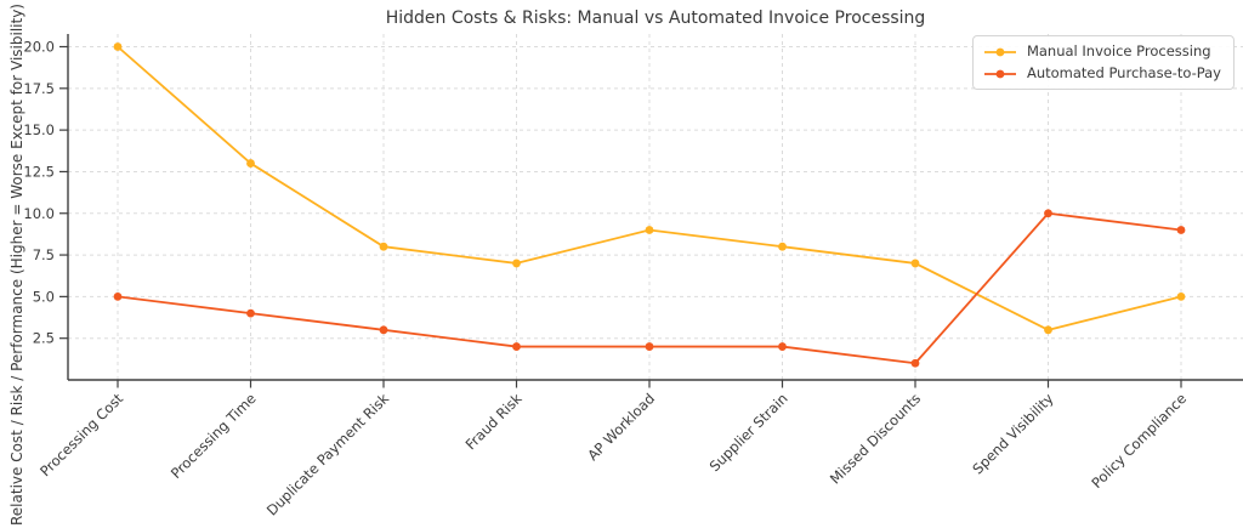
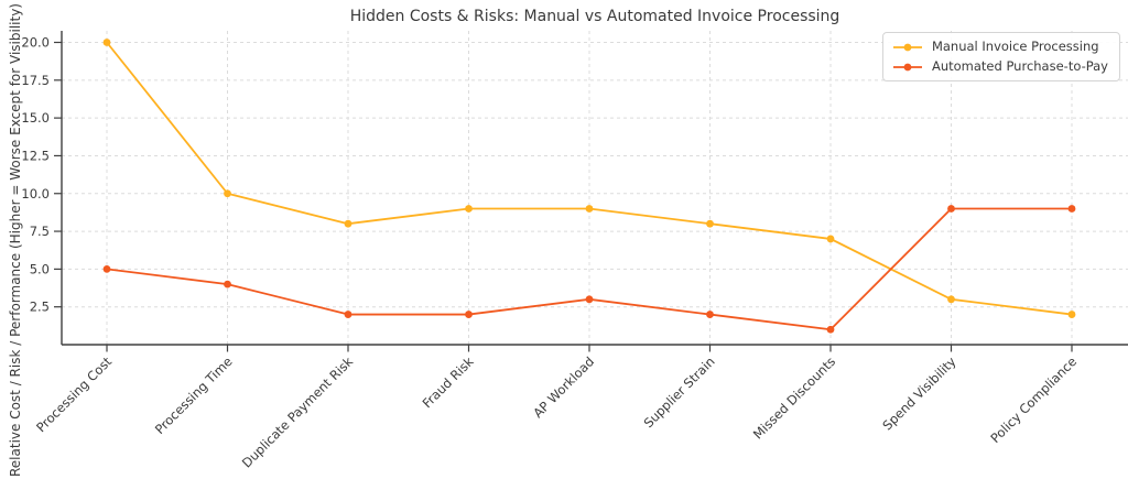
Manual Invoice Processing/Processing Time: 13 -> 10
Automated Purchase-to-Pay/Duplicate Payment Risk: 3 -> 2
Manual Invoice Processing/Fraud Risk: 7 -> 9
Automated Purchase-to-Pay/AP Workload: 2 -> 3
Automated Purchase-to-Pay/Spend Visibility: 10 -> 9
Manual Invoice Processing/Policy Compliance: 5 -> 2
